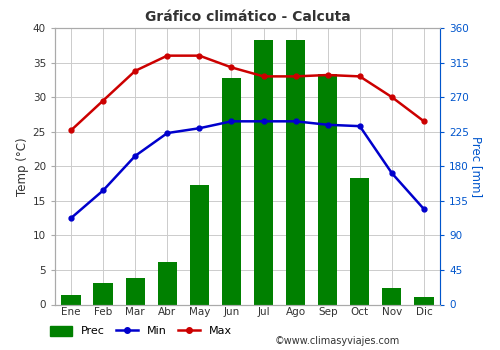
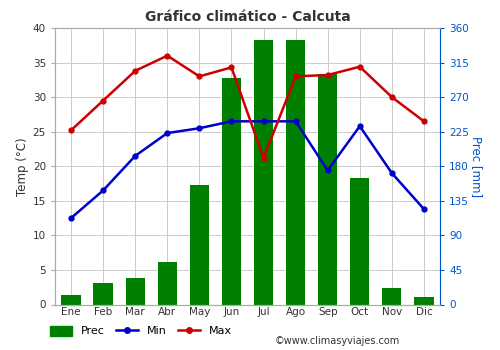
Max/May: 36.0 -> 33.0
Max/Jul: 33.0 -> 21.2
Min/Sep: 26.0 -> 19.4
Max/Oct: 33.0 -> 34.4
